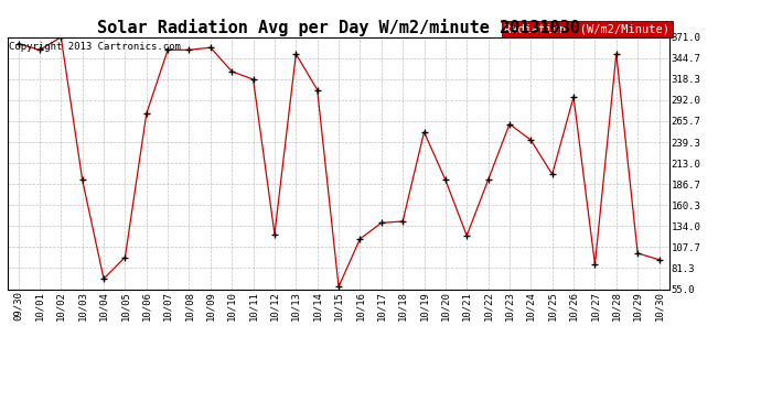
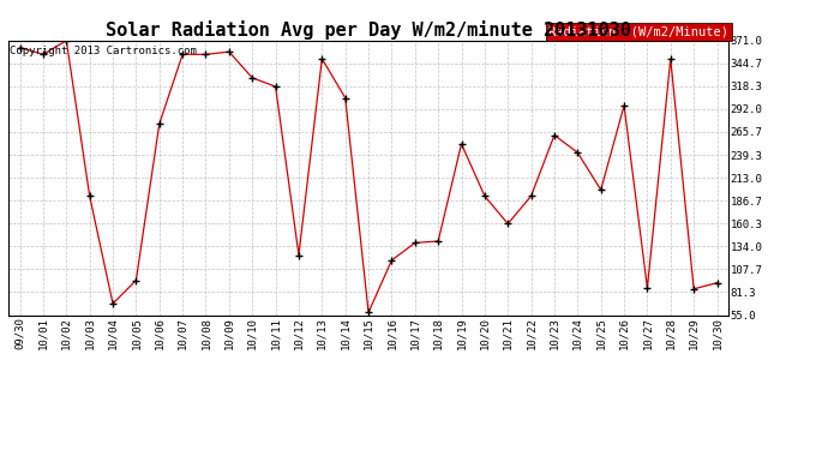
10/21: 122 -> 160
10/29: 100 -> 85
